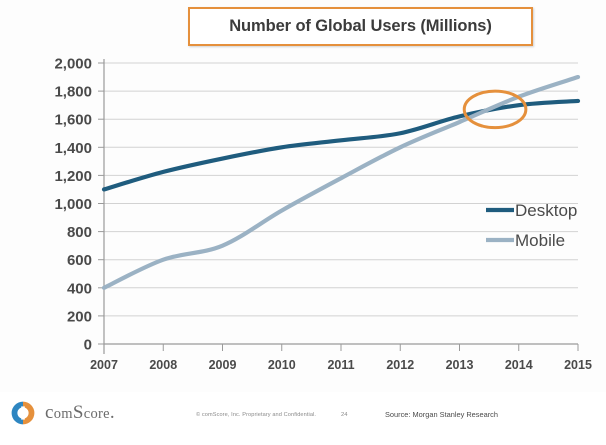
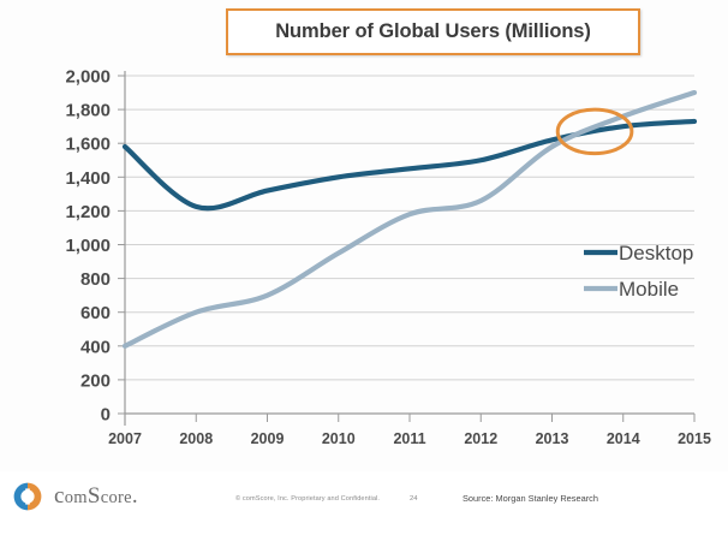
Desktop/2007: 1100 -> 1580
Mobile/2012: 1400 -> 1260
